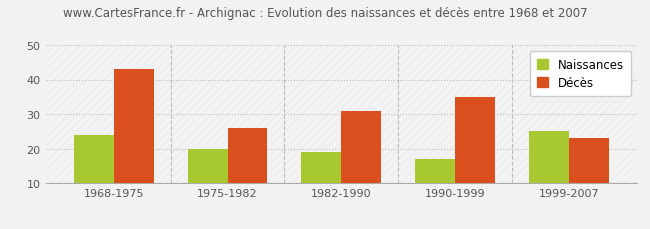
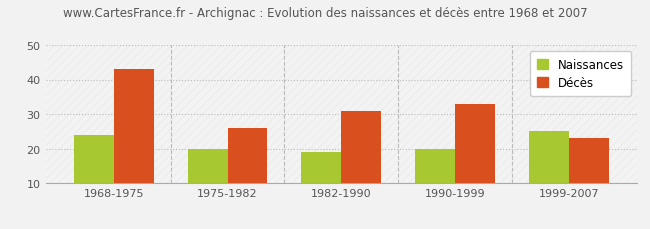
Naissances/1990-1999: 17 -> 20
Décès/1990-1999: 35 -> 33
